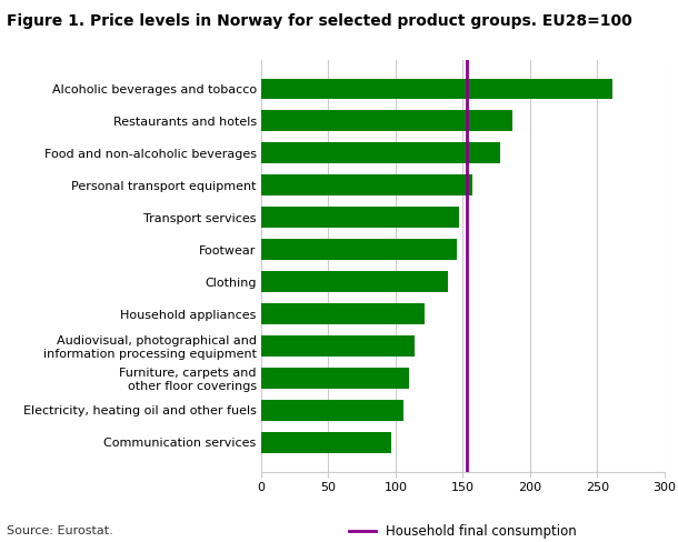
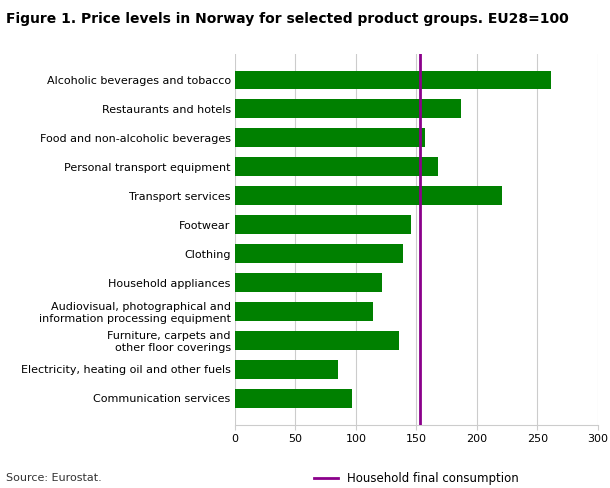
Food and non-alcoholic beverages: 178 -> 157
Personal transport equipment: 157 -> 168
Transport services: 147 -> 221
Furniture, carpets and other floor coverings: 110 -> 136
Electricity, heating oil and other fuels: 106 -> 85
